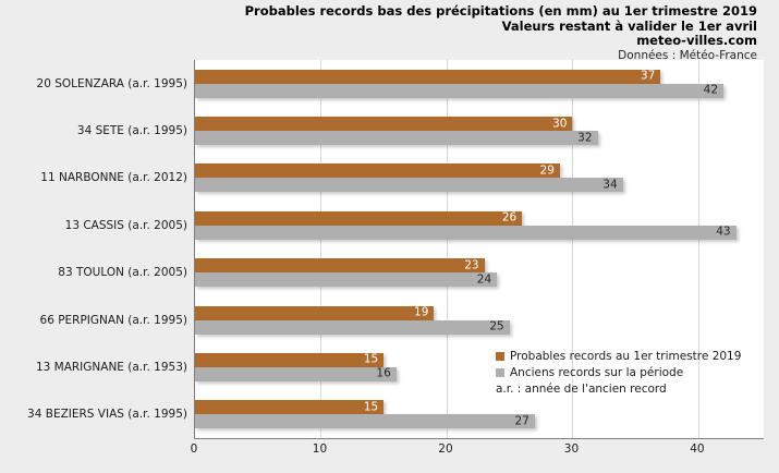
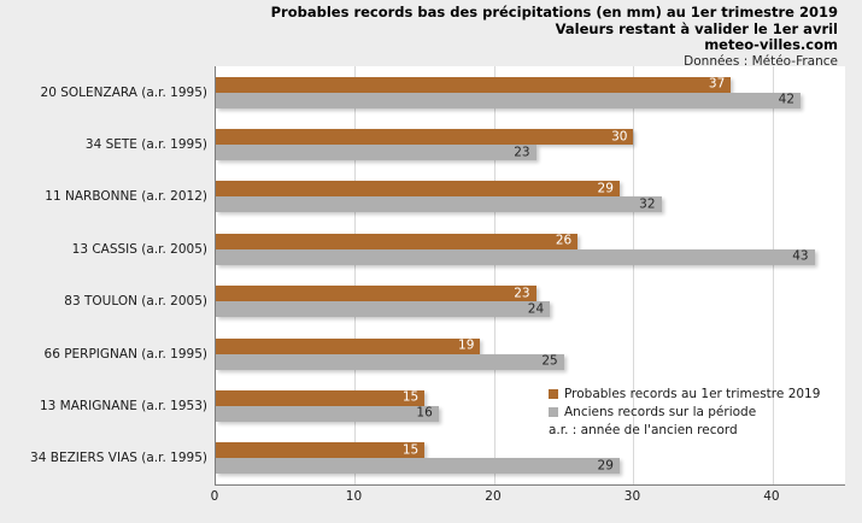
Anciens records sur la période/34 SETE (a.r. 1995): 32 -> 23
Anciens records sur la période/11 NARBONNE (a.r. 2012): 34 -> 32
Anciens records sur la période/34 BEZIERS VIAS (a.r. 1995): 27 -> 29
